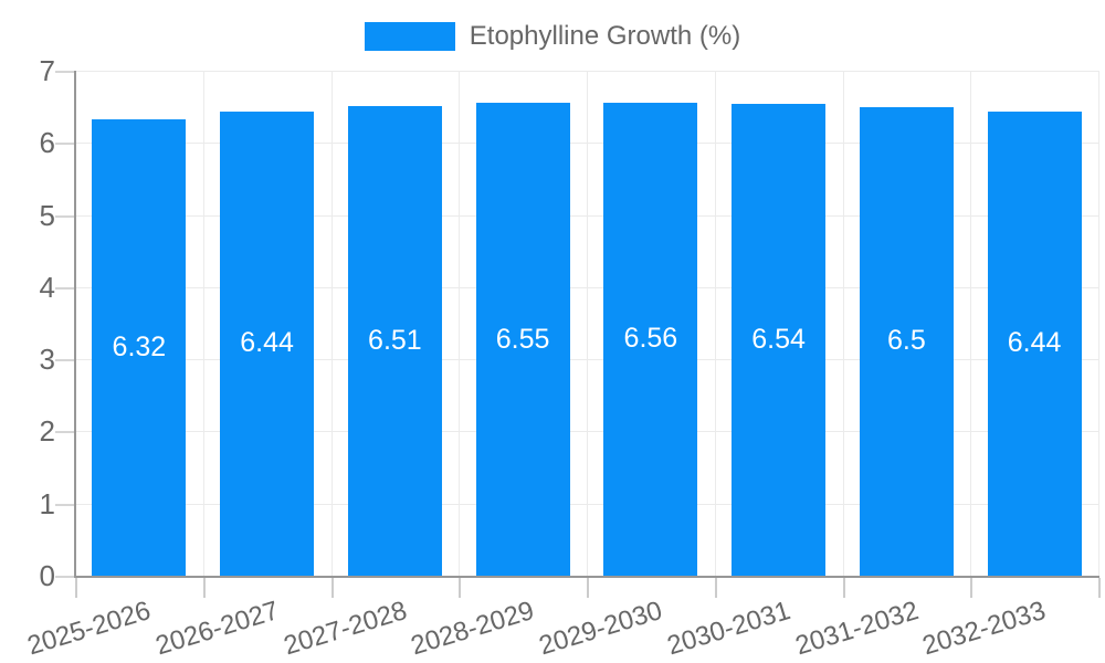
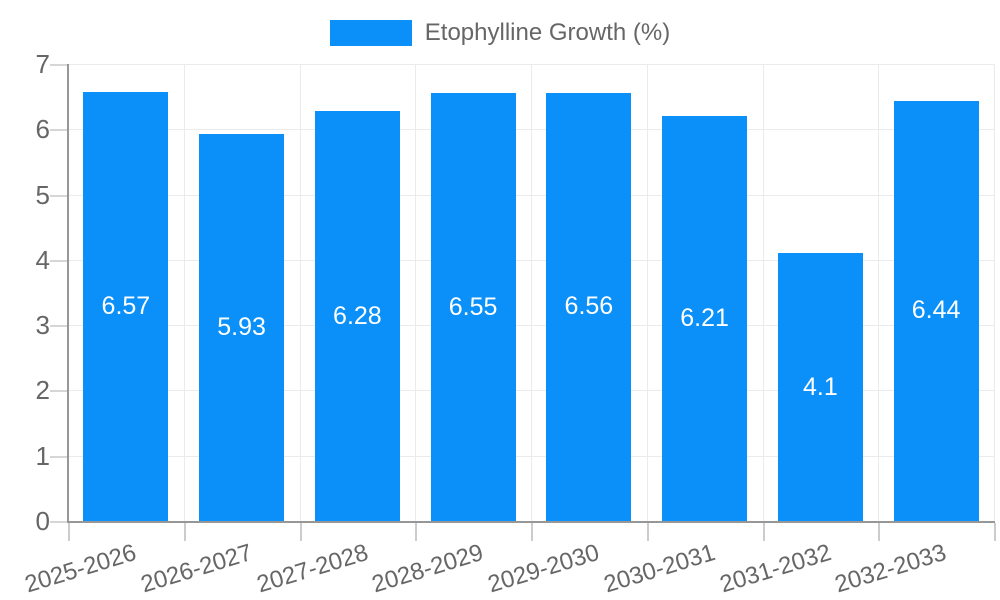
2025-2026: 6.32 -> 6.57
2026-2027: 6.44 -> 5.93
2027-2028: 6.51 -> 6.28
2030-2031: 6.54 -> 6.21
2031-2032: 6.5 -> 4.1
